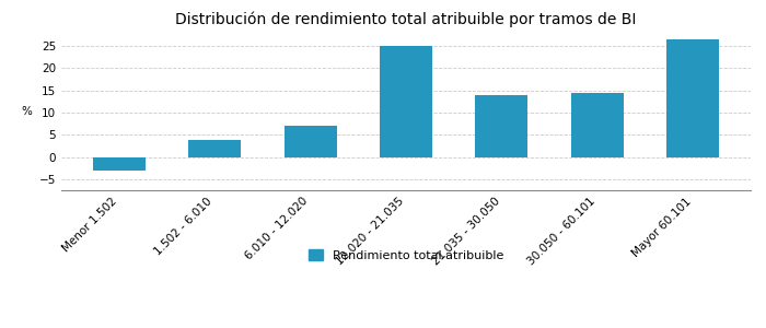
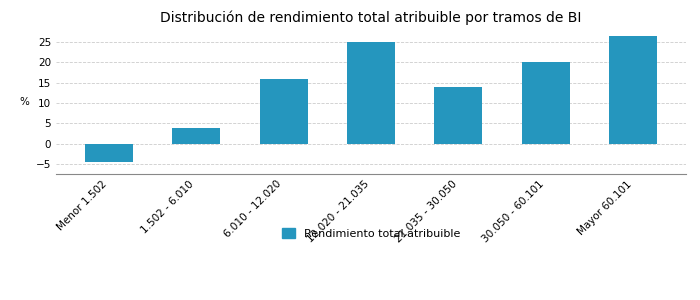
Menor 1.502: -3.0 -> -4.5
6.010 - 12.020: 7.0 -> 16.0
30.050 - 60.101: 14.5 -> 20.0
